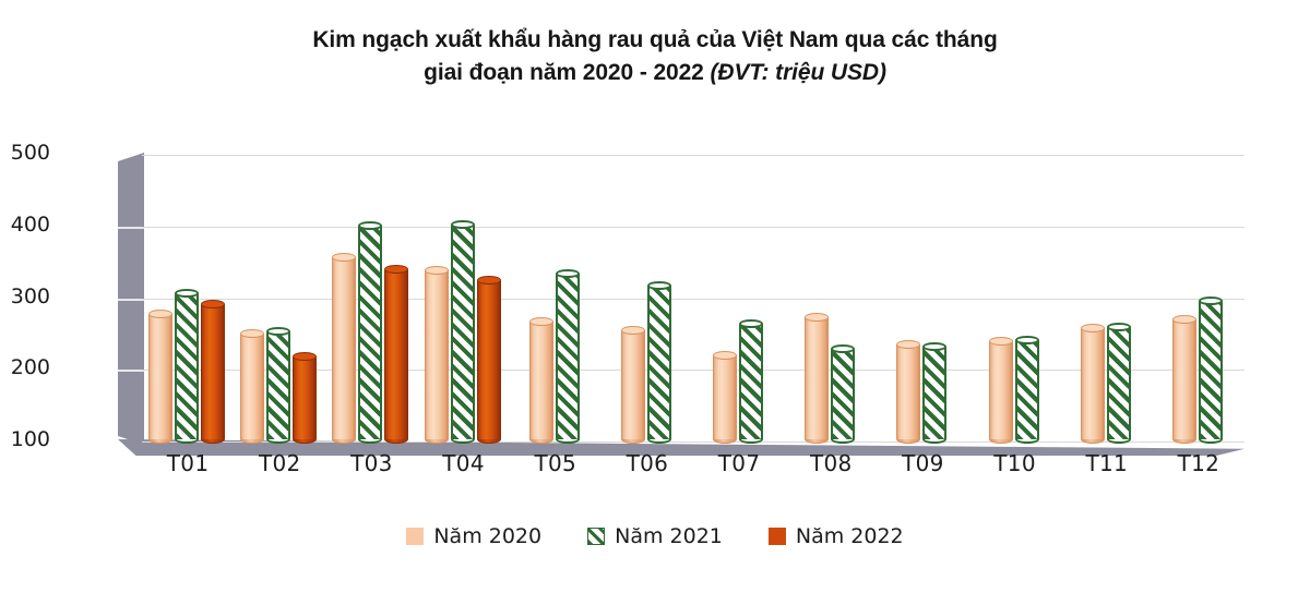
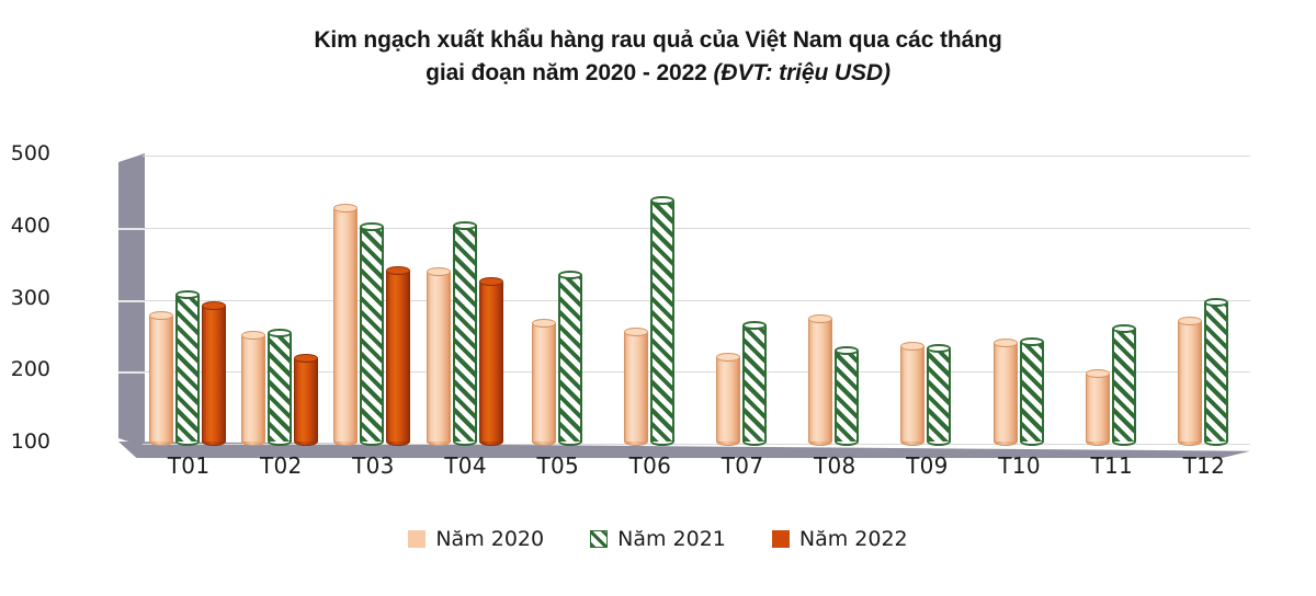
Năm 2020/T03: 360 -> 430
Năm 2021/T06: 320 -> 440
Năm 2020/T11: 260 -> 200
